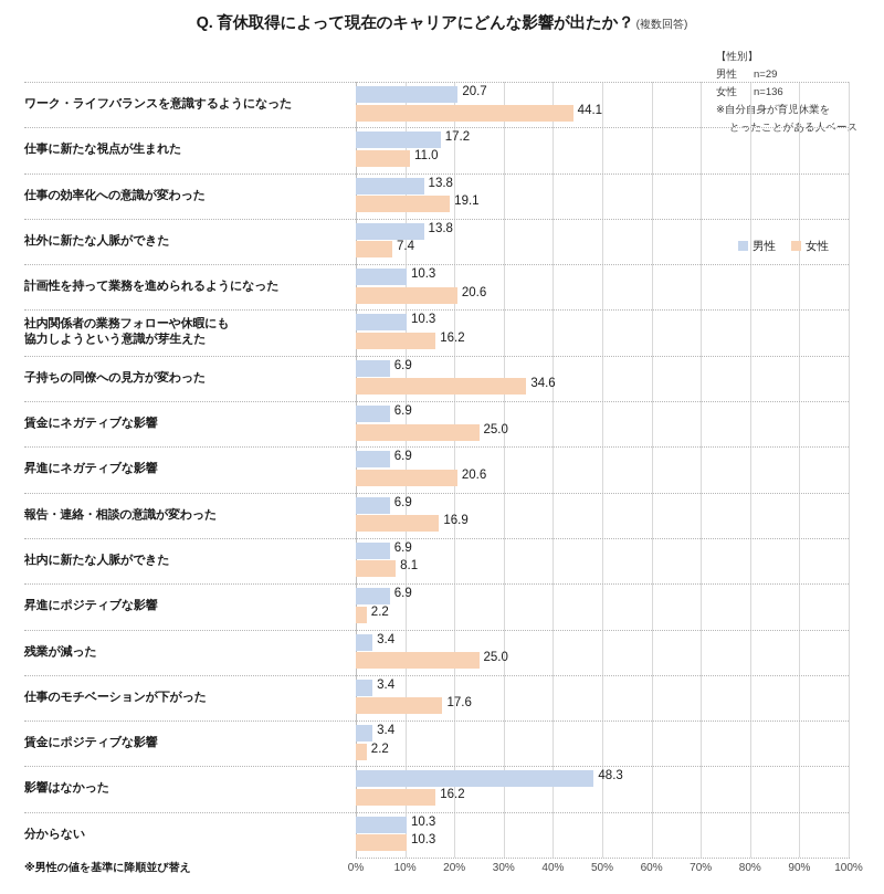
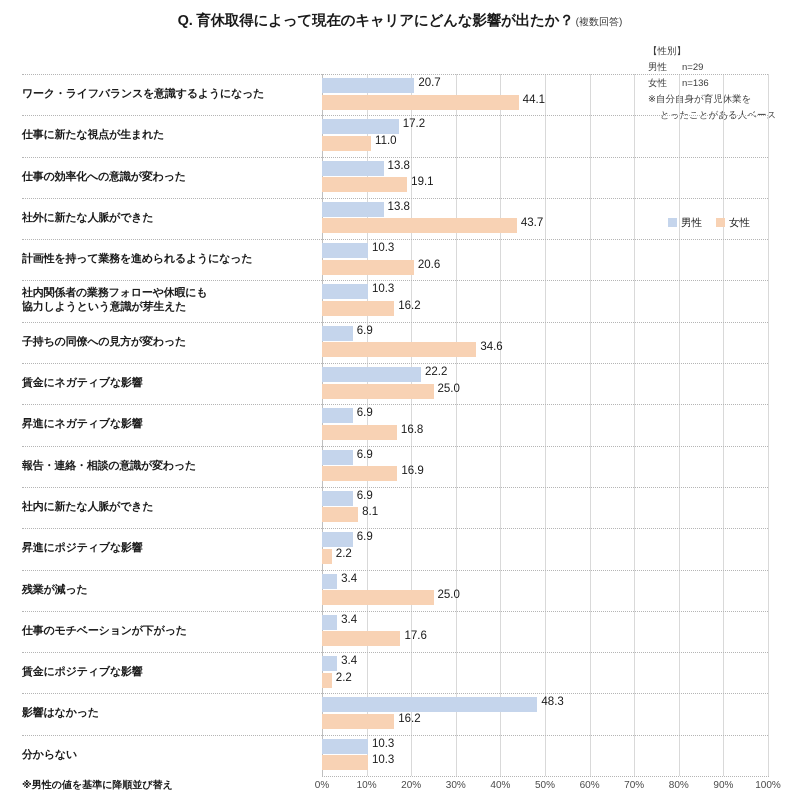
女性/社外に新たな人脈ができた: 7.4 -> 43.7
男性/賃金にネガティブな影響: 6.9 -> 22.2
女性/昇進にネガティブな影響: 20.6 -> 16.8
